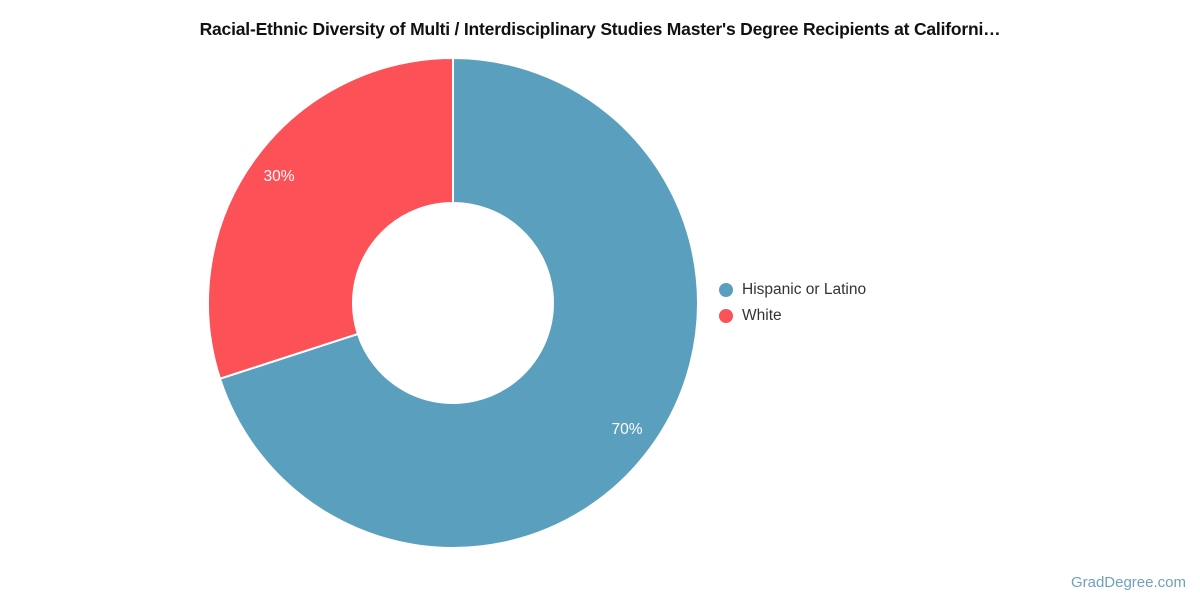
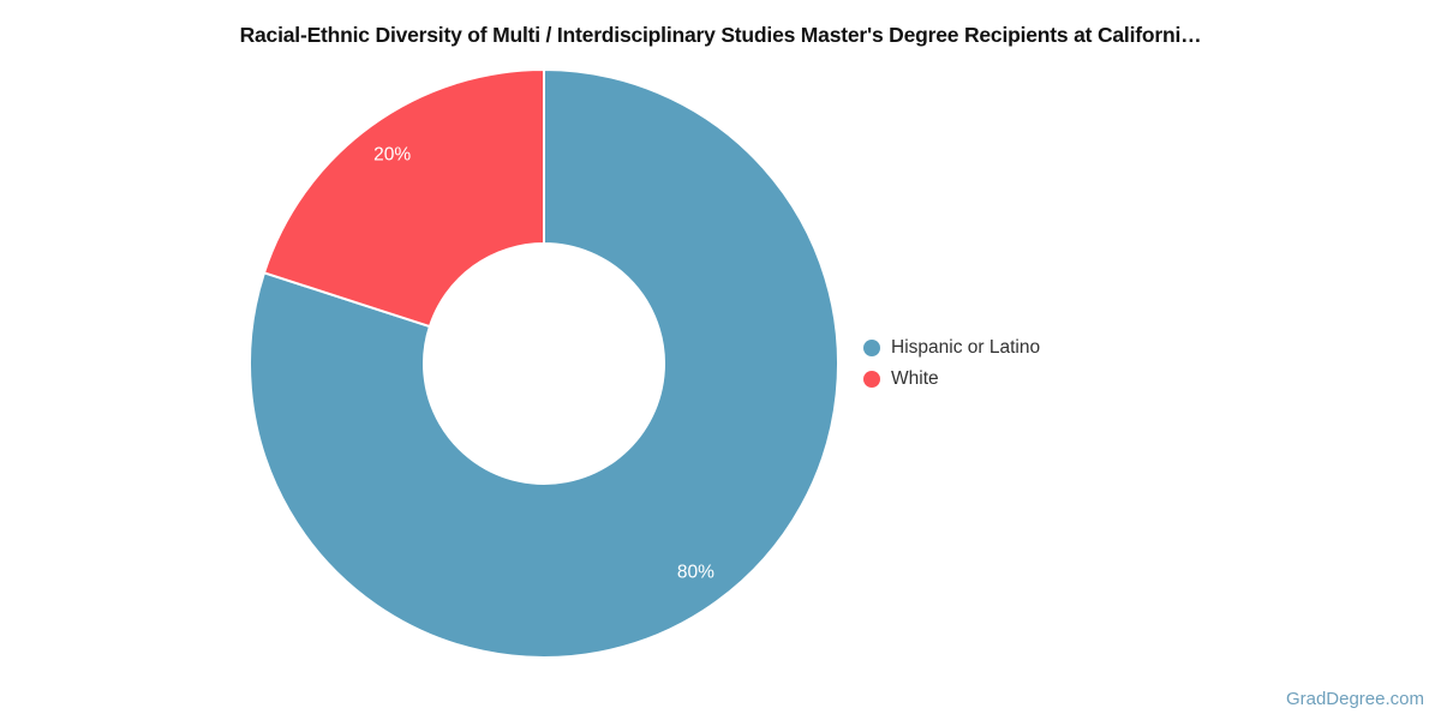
Hispanic or Latino: 70% -> 80%
White: 30% -> 20%
